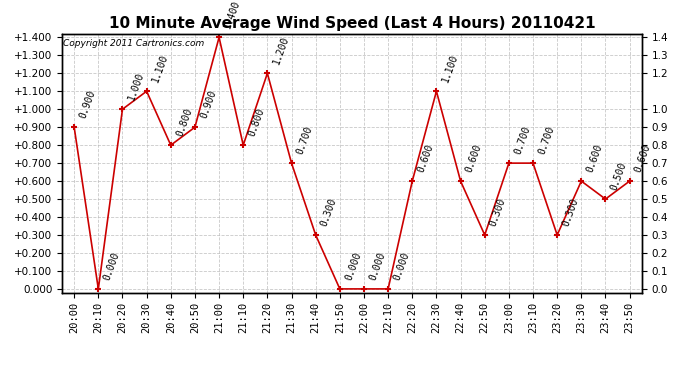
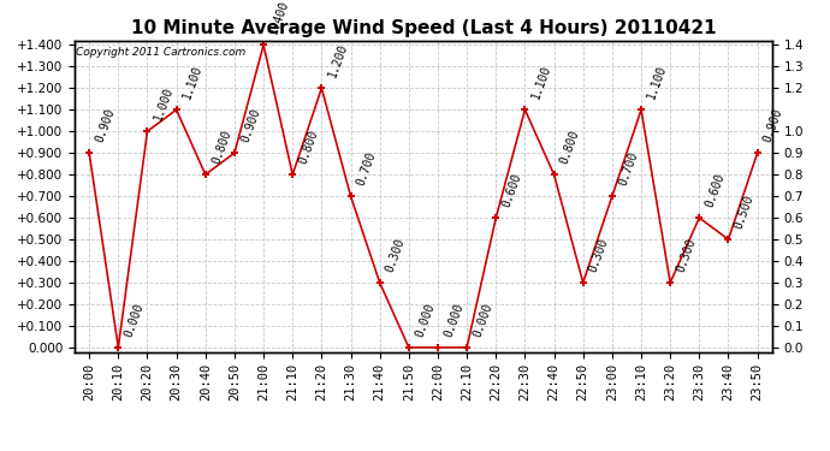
22:40: 0.600 -> 0.800
23:10: 0.700 -> 1.100
23:50: 0.600 -> 0.900
